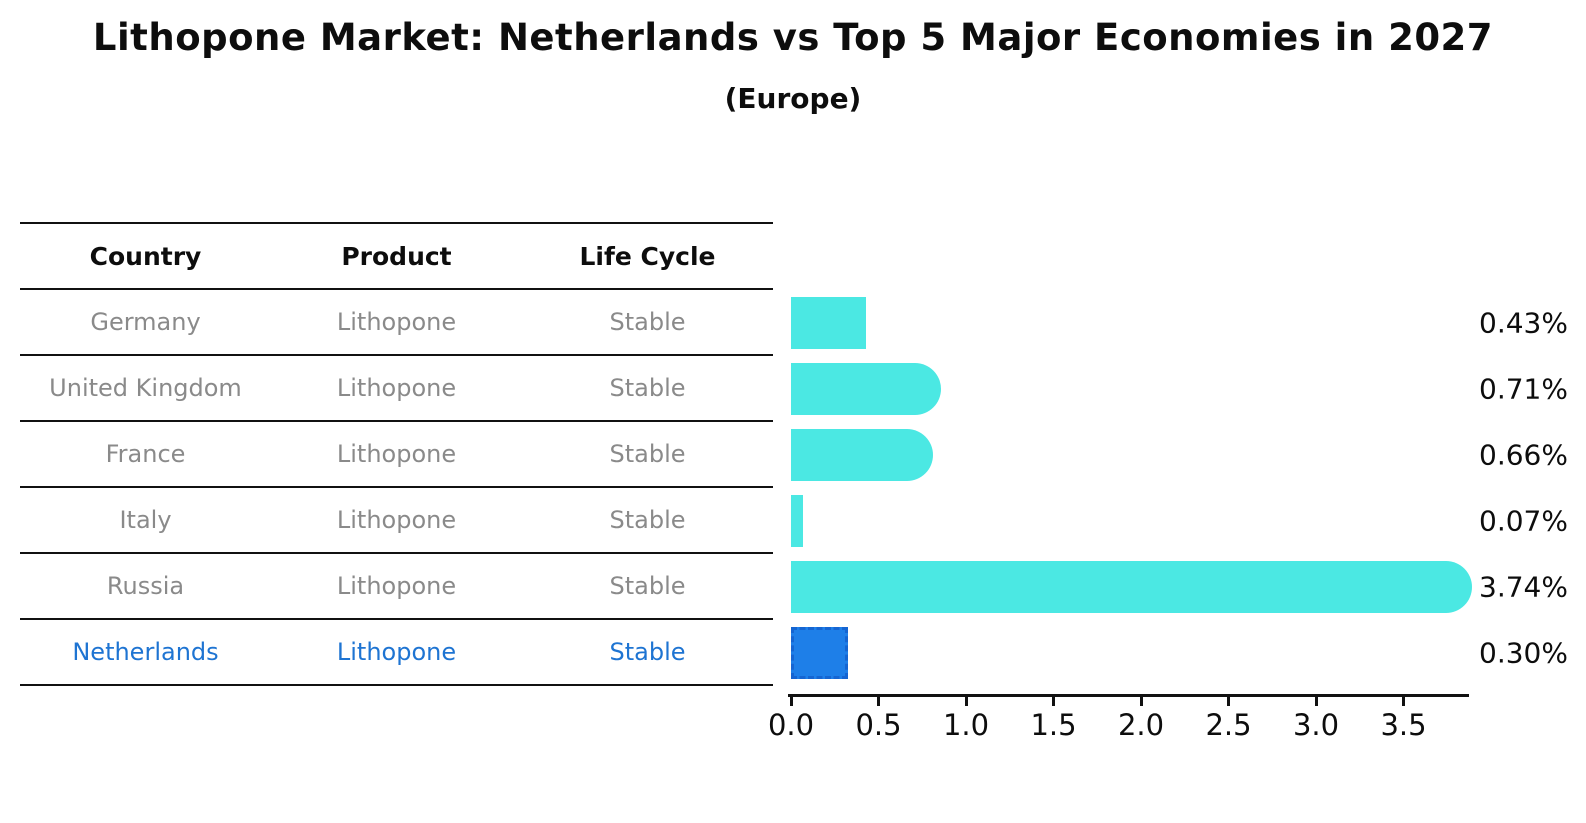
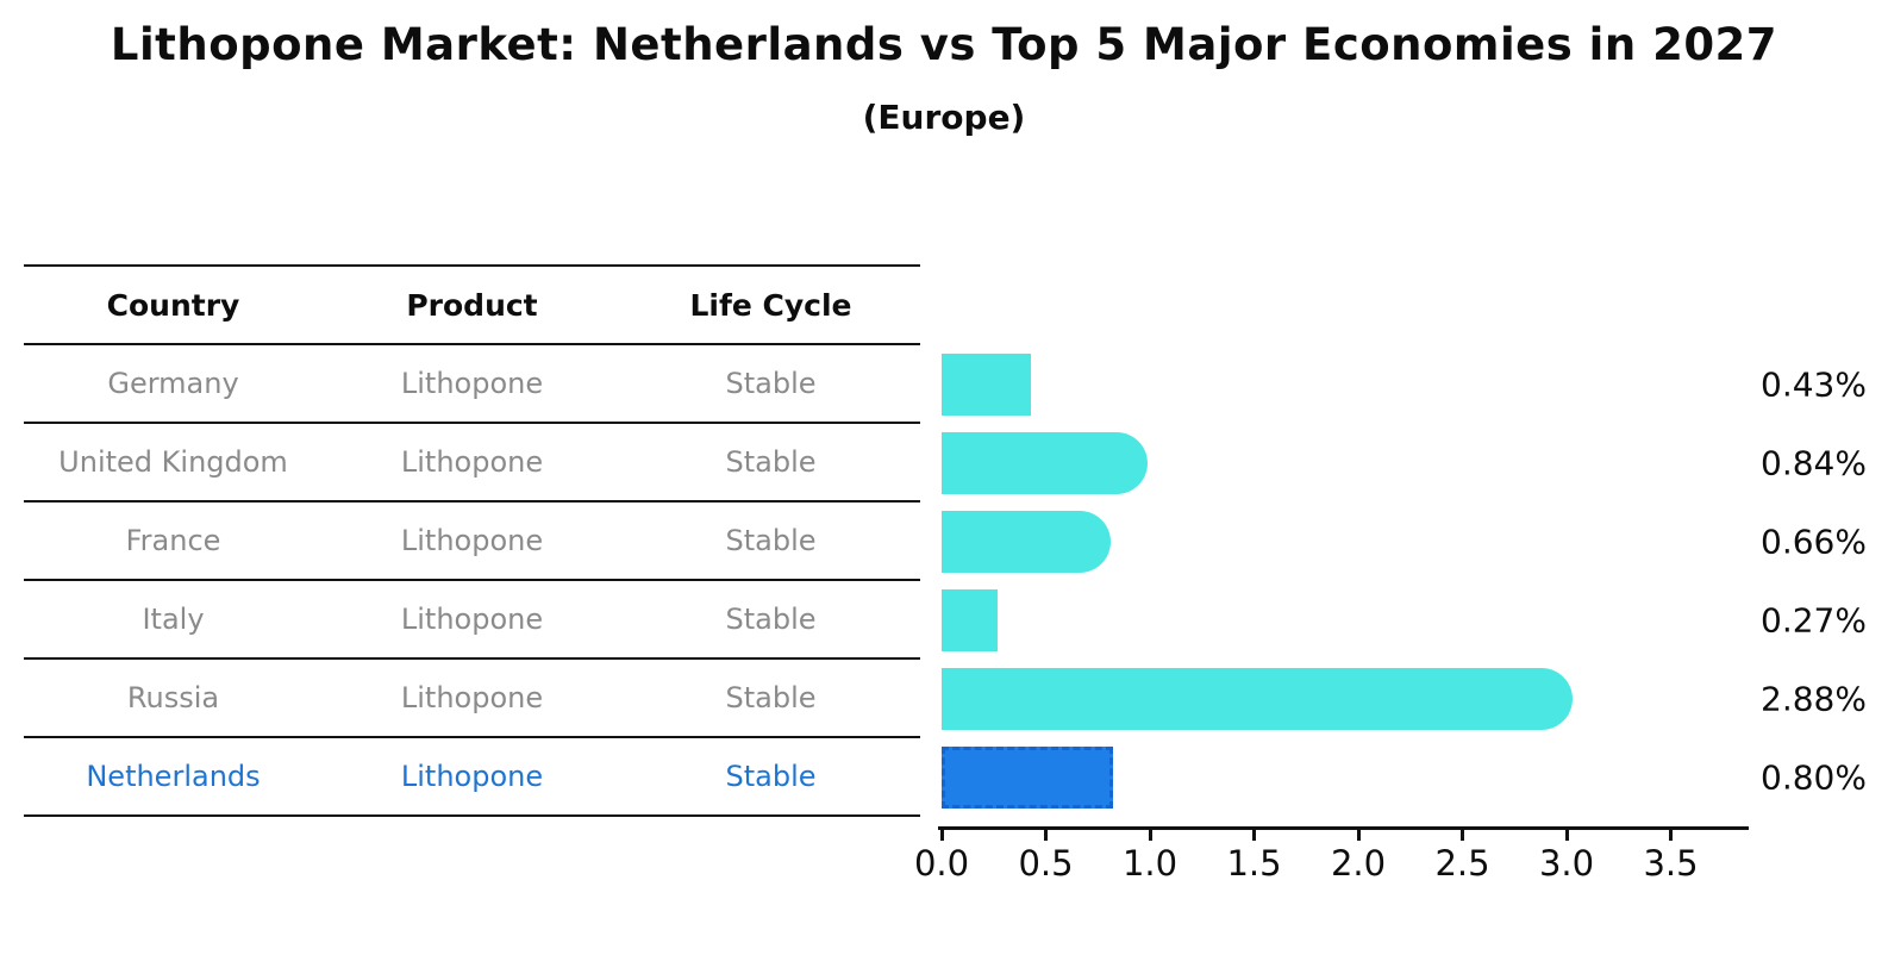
United Kingdom: 0.71% -> 0.84%
Italy: 0.07% -> 0.27%
Russia: 3.74% -> 2.88%
Netherlands: 0.30% -> 0.80%
